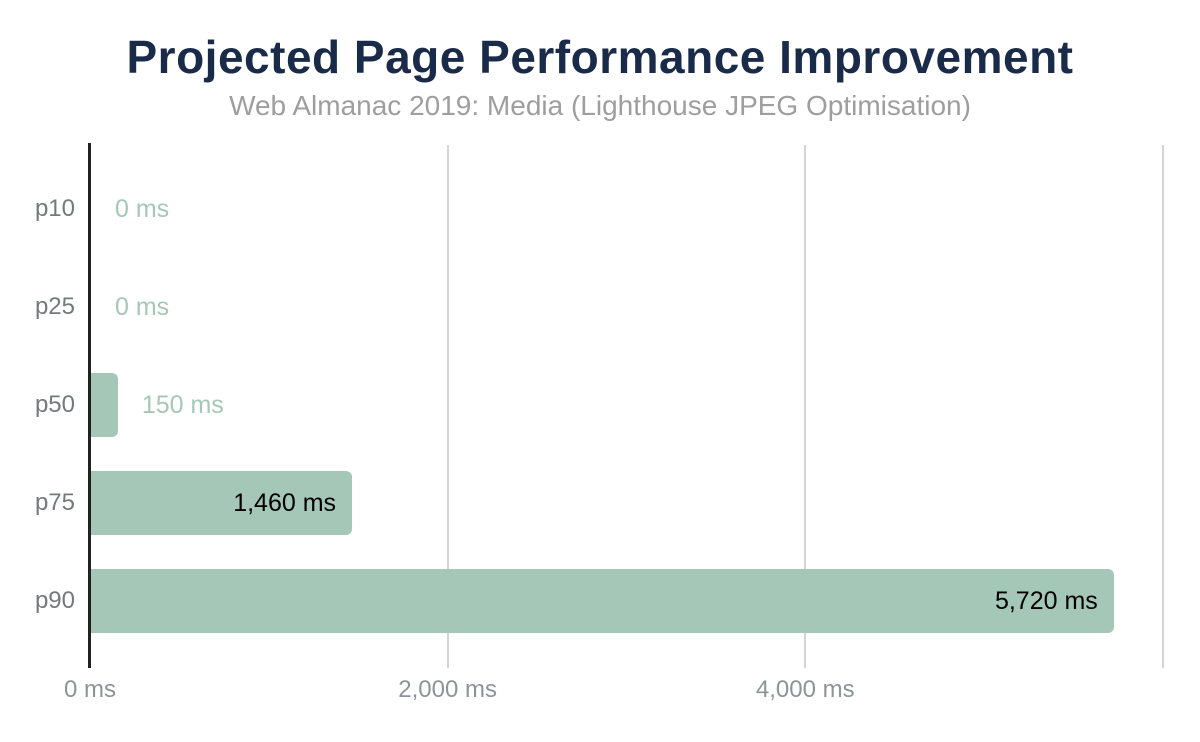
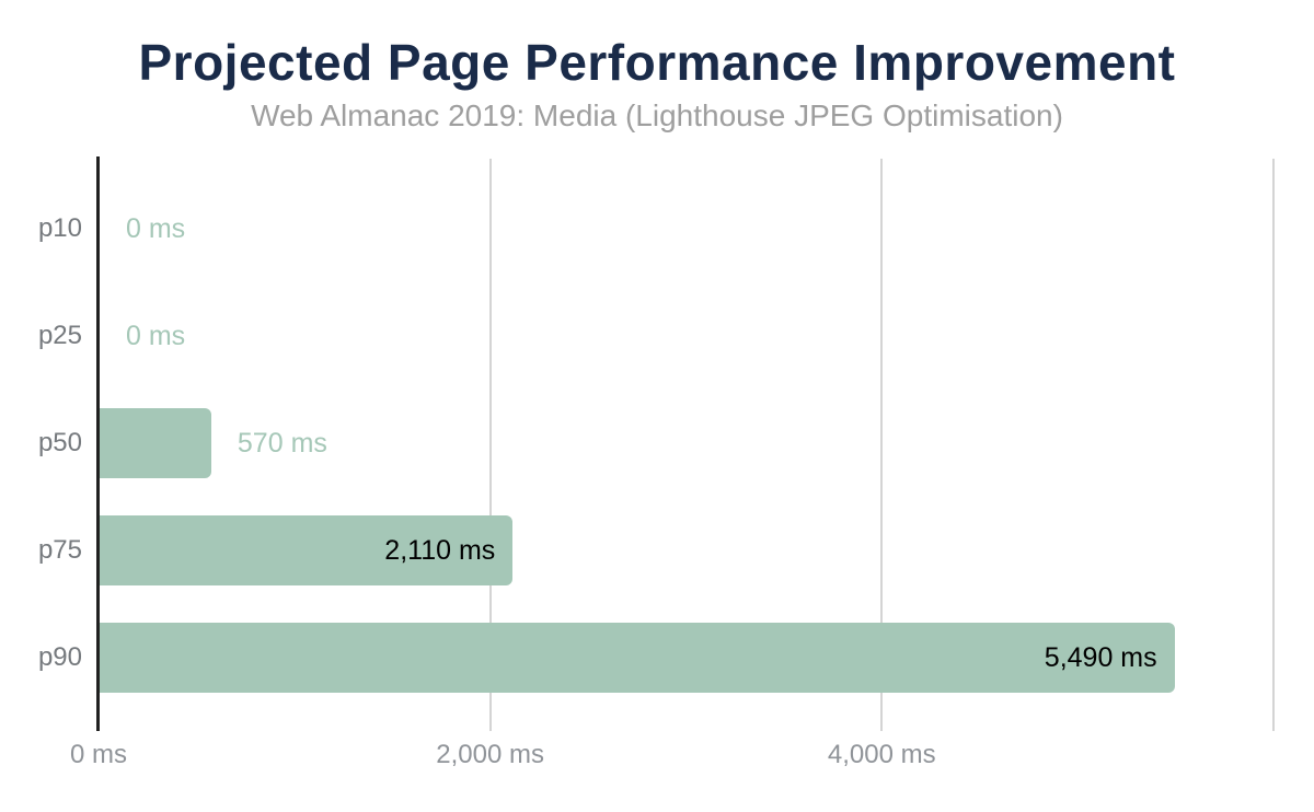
p50: 150 -> 570
p75: 1,460 -> 2,110
p90: 5,720 -> 5,490
